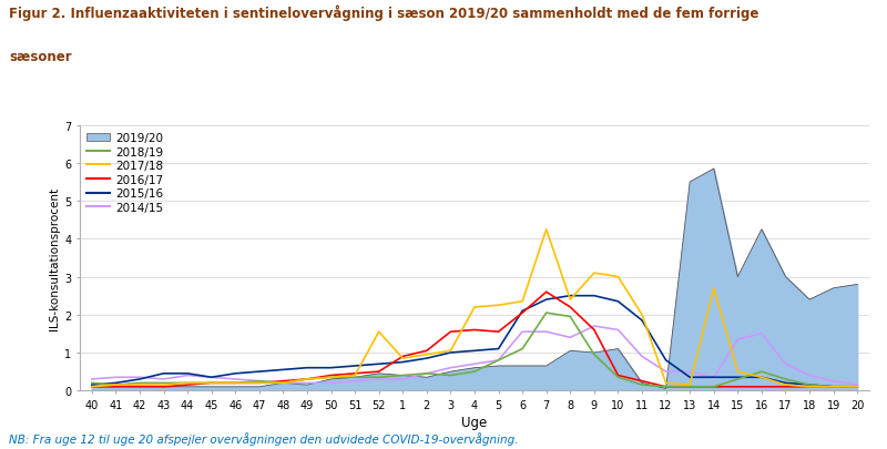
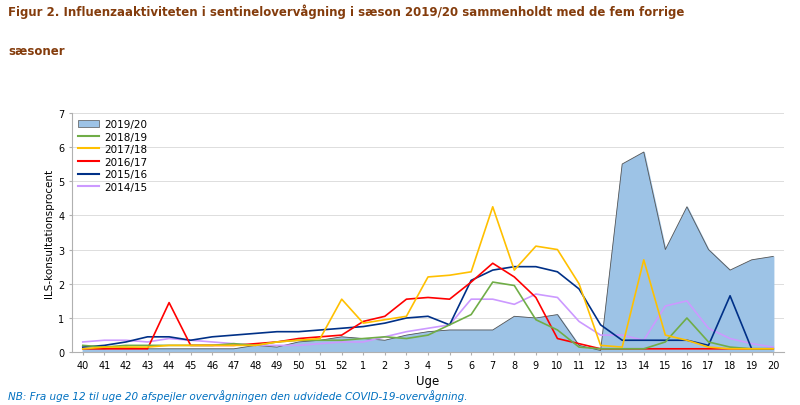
2016/17/44: 0.15 -> 1.45
2015/16/5: 1.10 -> 0.80
2018/19/10: 0.35 -> 0.65
2018/19/16: 0.50 -> 1.00
2015/16/18: 0.15 -> 1.65
